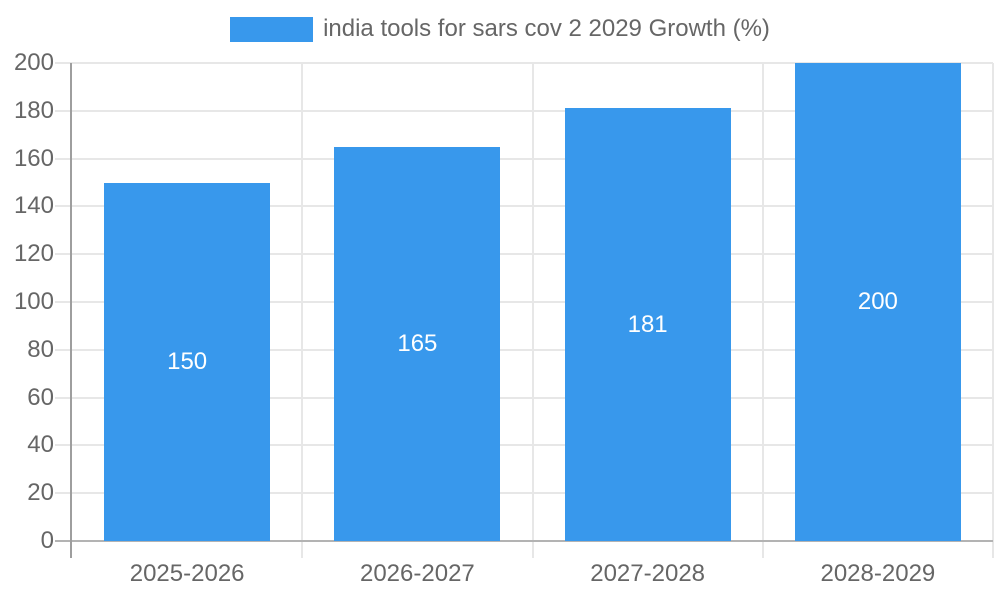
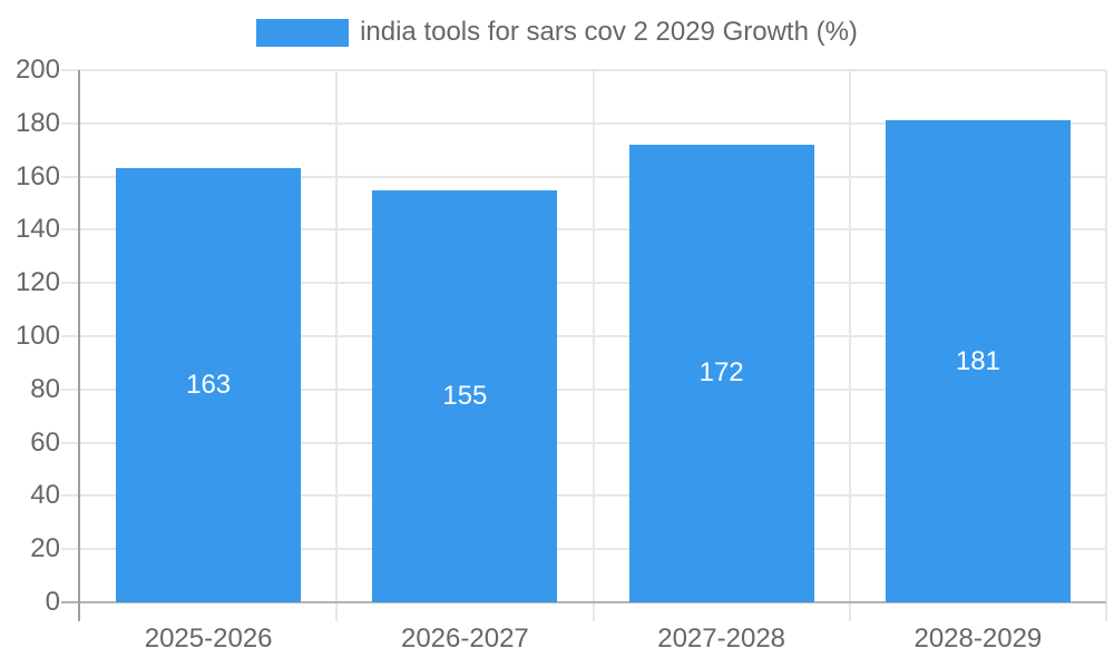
2025-2026: 150 -> 163
2026-2027: 165 -> 155
2027-2028: 181 -> 172
2028-2029: 200 -> 181
